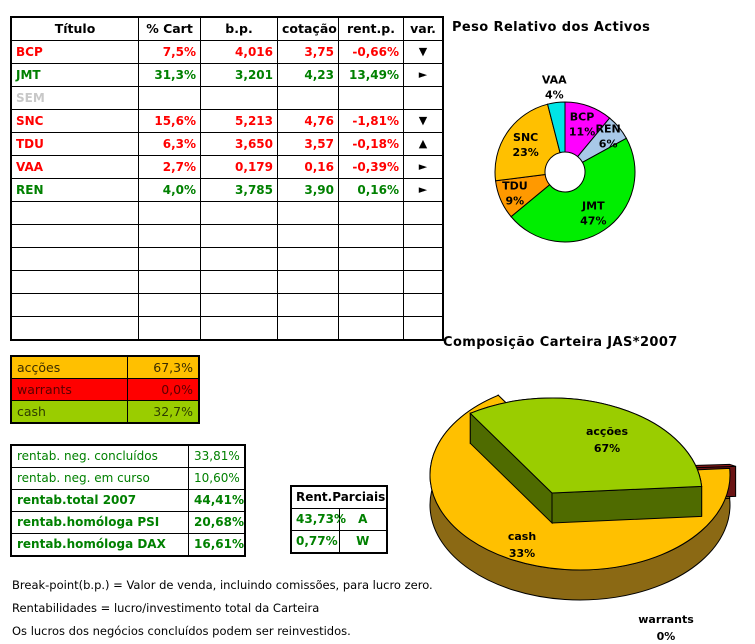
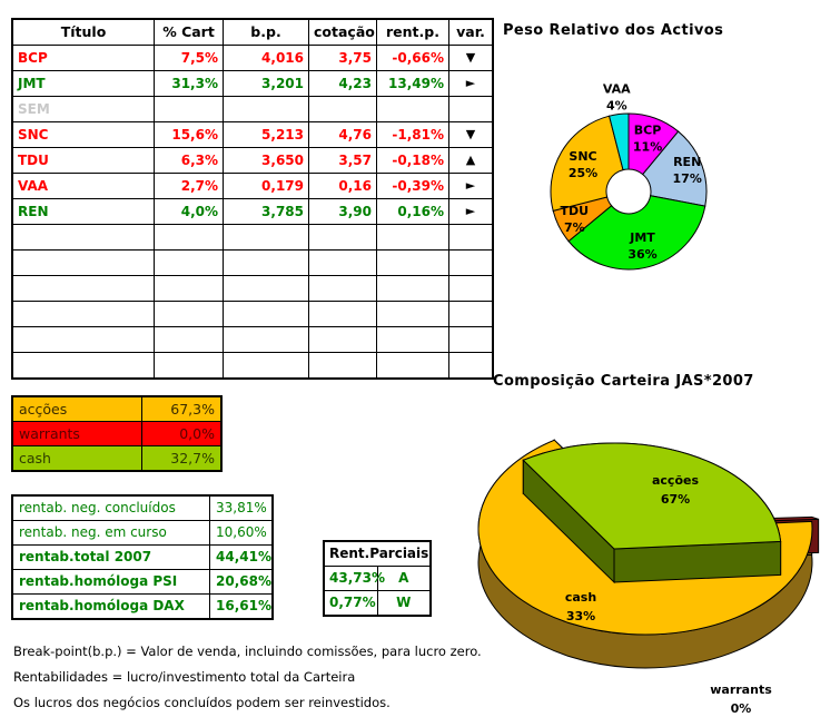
Peso Relativo dos Activos/REN: 6% -> 17%
Peso Relativo dos Activos/JMT: 47% -> 36%
Peso Relativo dos Activos/TDU: 9% -> 7%
Peso Relativo dos Activos/SNC: 23% -> 25%
